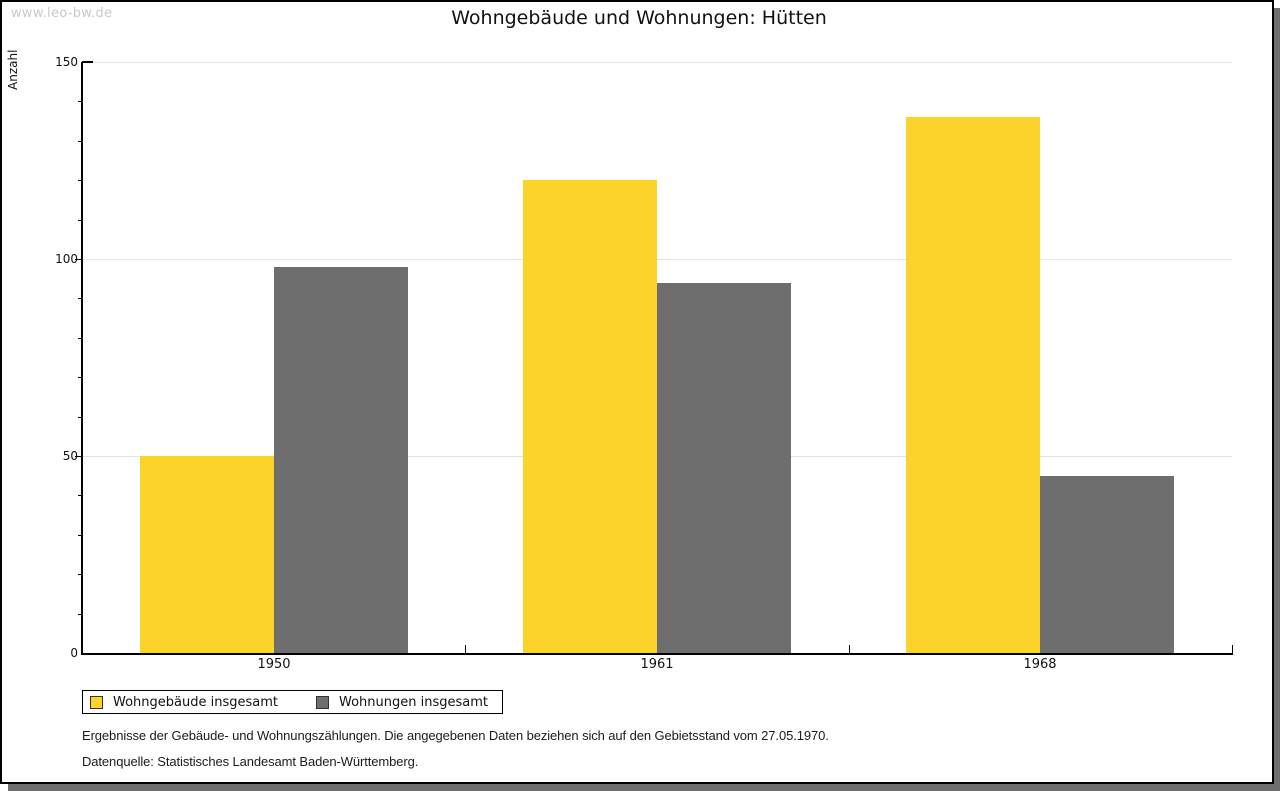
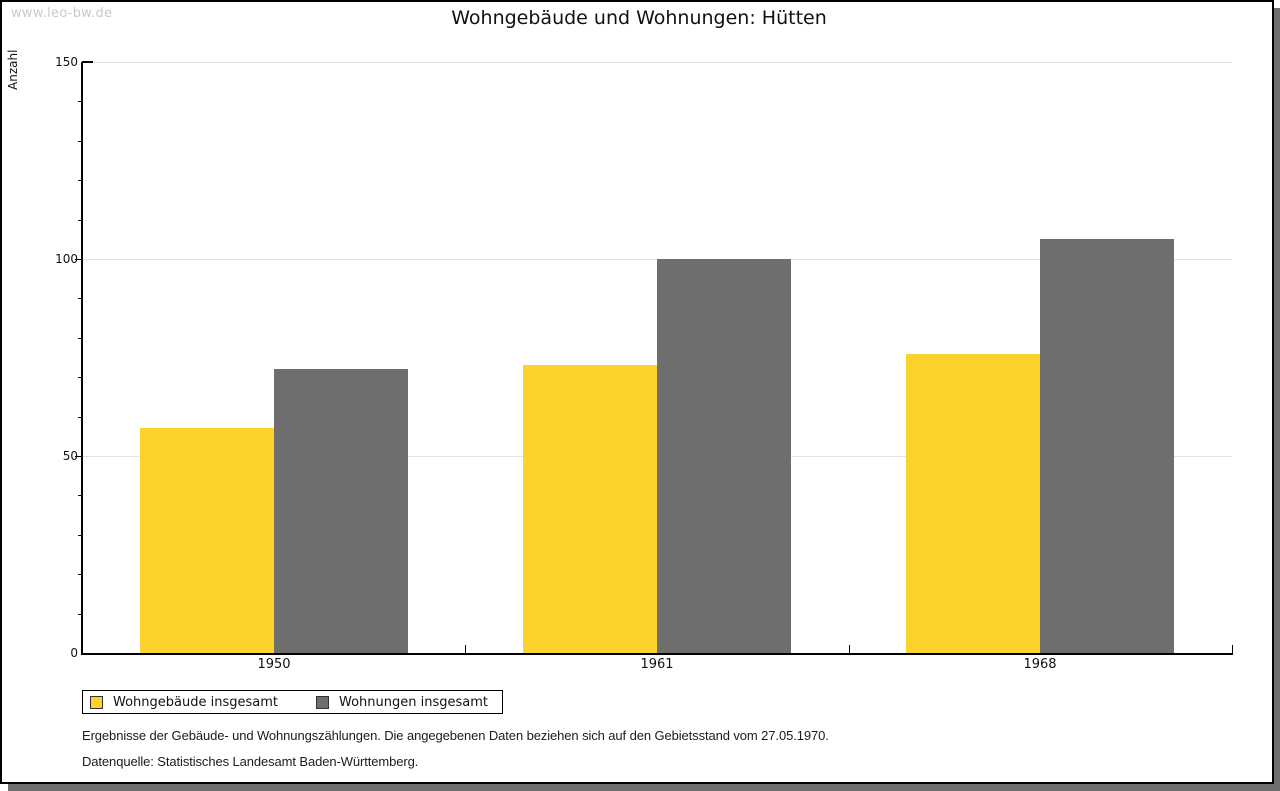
Wohngebäude insgesamt/1950: 50 -> 57
Wohnungen insgesamt/1950: 98 -> 72
Wohngebäude insgesamt/1961: 120 -> 73
Wohnungen insgesamt/1961: 94 -> 100
Wohngebäude insgesamt/1968: 136 -> 76
Wohnungen insgesamt/1968: 45 -> 105
